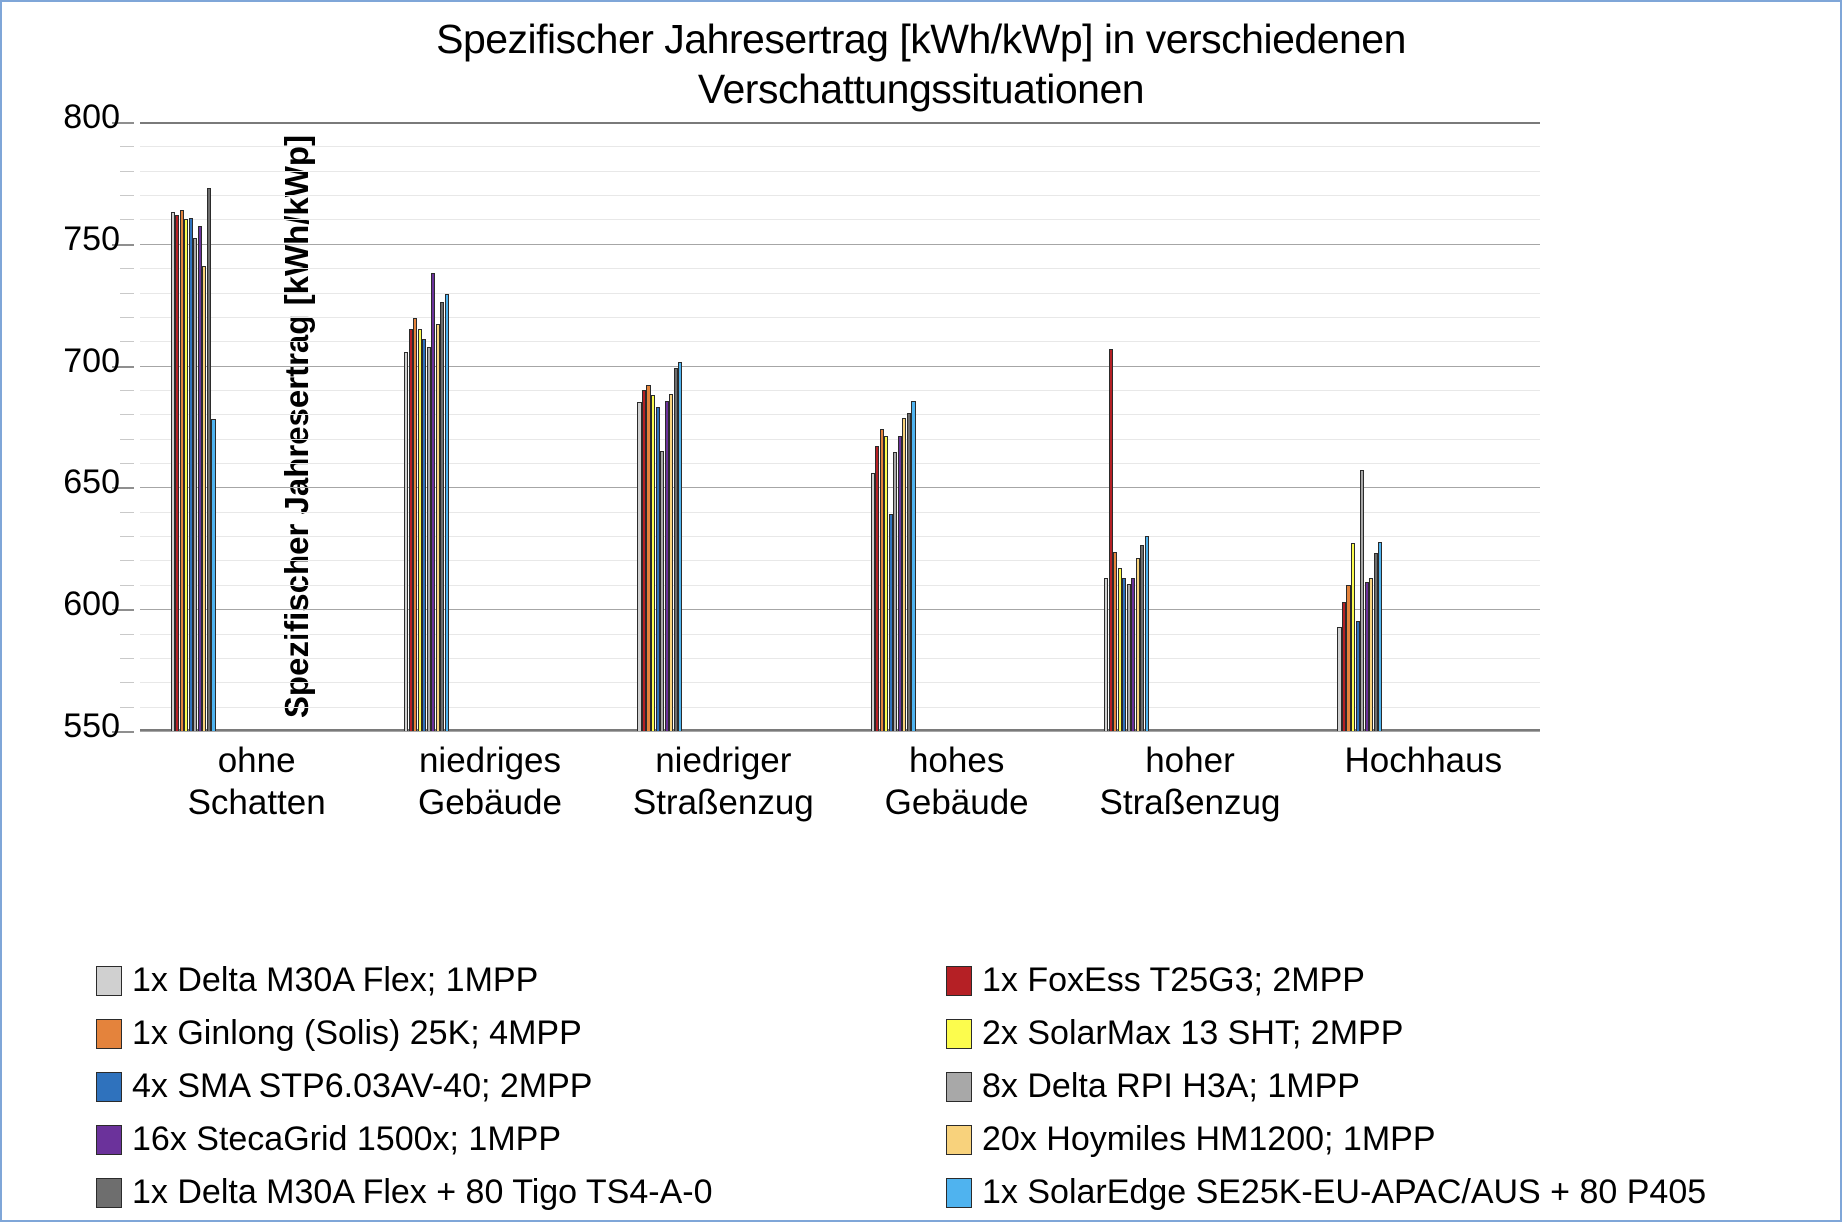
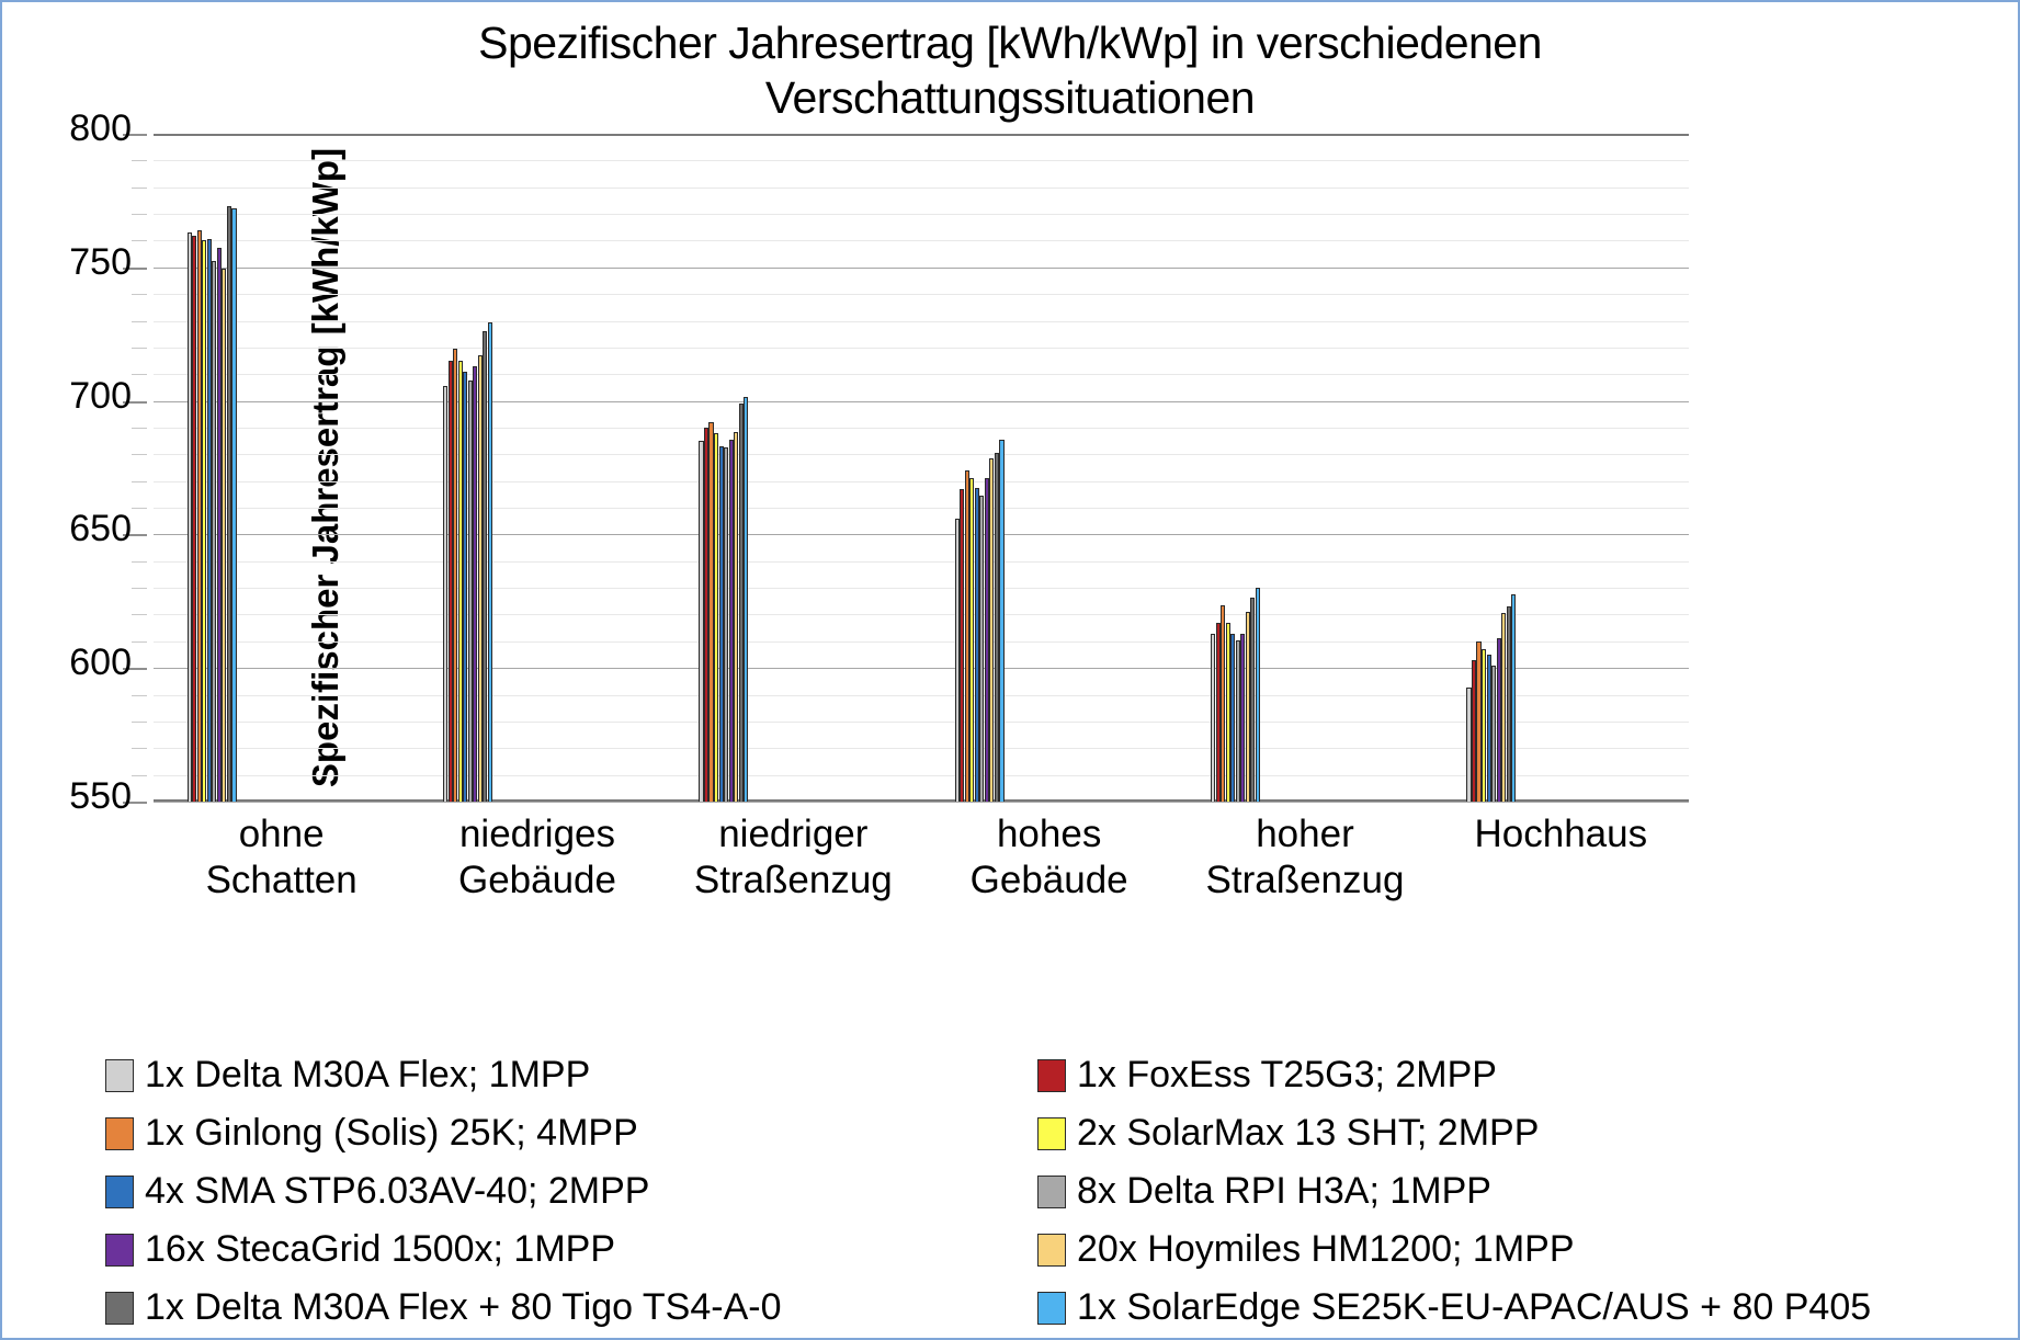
20x Hoymiles HM1200; 1MPP/ohne Schatten: 741 -> 750
1x SolarEdge SE25K-EU-APAC/AUS + 80 P405/ohne Schatten: 678 -> 772
16x StecaGrid 1500x; 1MPP/niedriges Gebäude: 738 -> 713
8x Delta RPI H3A; 1MPP/niedriger Straßenzug: 665 -> 682
4x SMA STP6.03AV-40; 2MPP/hohes Gebäude: 639 -> 668
1x FoxEss T25G3; 2MPP/hoher Straßenzug: 707 -> 617
2x SolarMax 13 SHT; 2MPP/Hochhaus: 627 -> 607
4x SMA STP6.03AV-40; 2MPP/Hochhaus: 595 -> 605
8x Delta RPI H3A; 1MPP/Hochhaus: 657 -> 601
20x Hoymiles HM1200; 1MPP/Hochhaus: 613 -> 620
